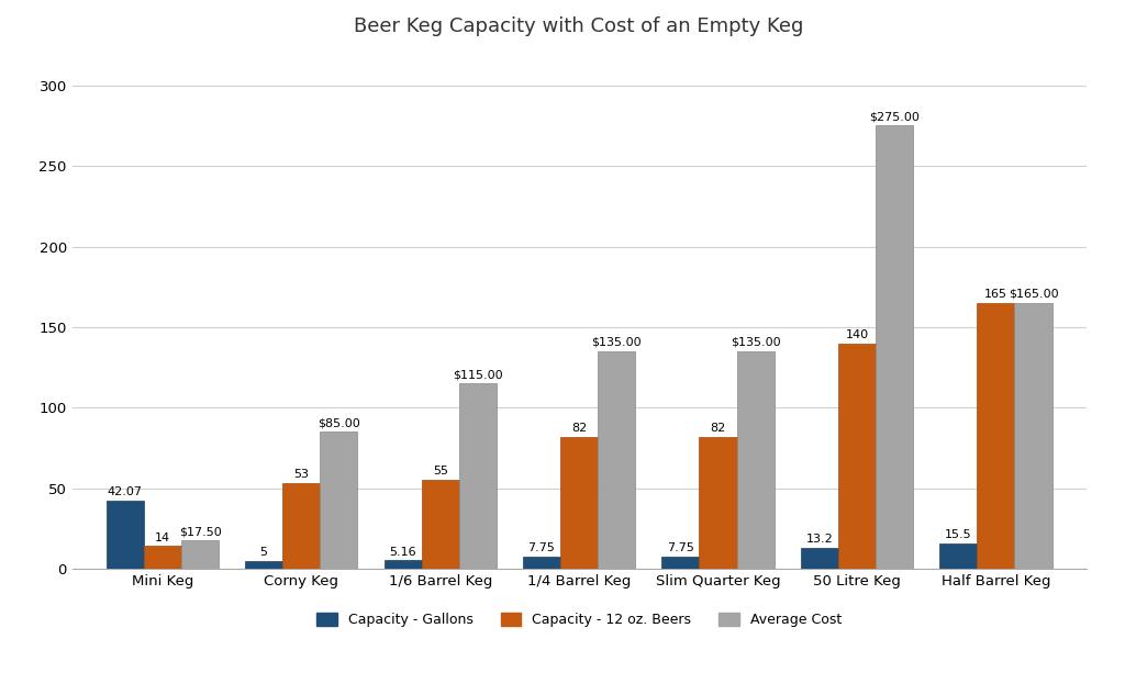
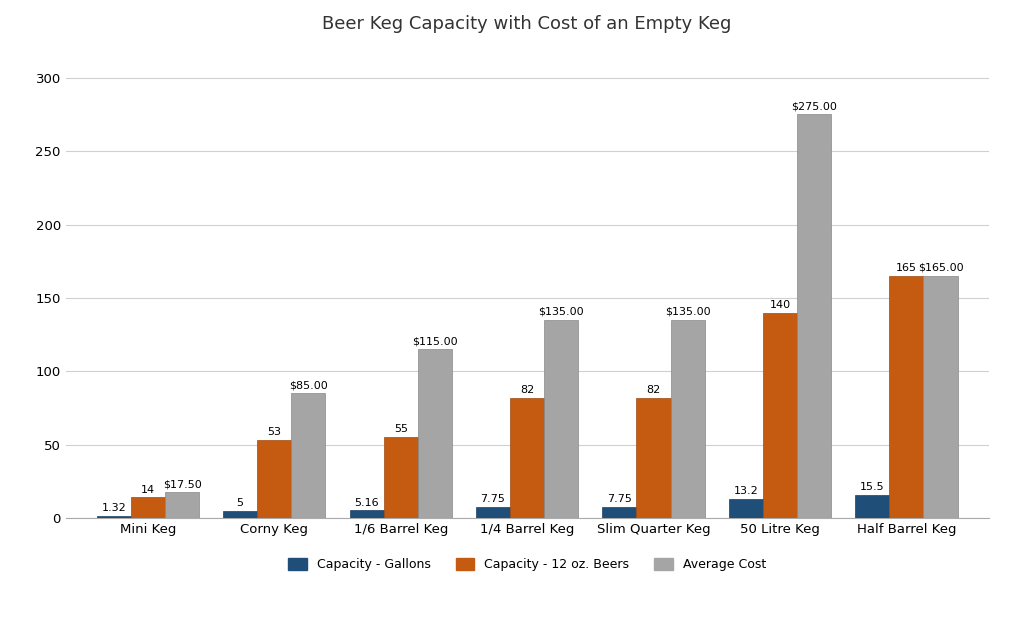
Capacity - Gallons/Mini Keg: 42.07 -> 1.32
